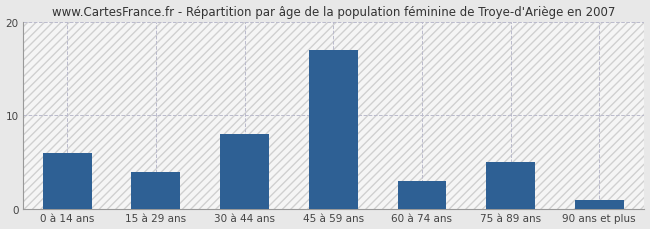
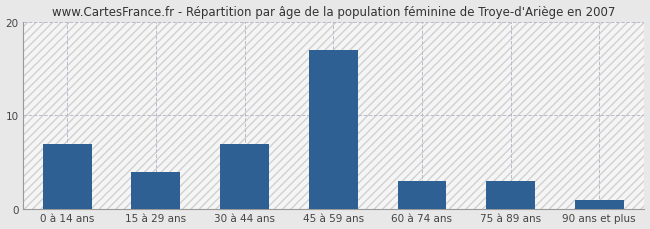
0 à 14 ans: 6 -> 7
30 à 44 ans: 8 -> 7
75 à 89 ans: 5 -> 3
